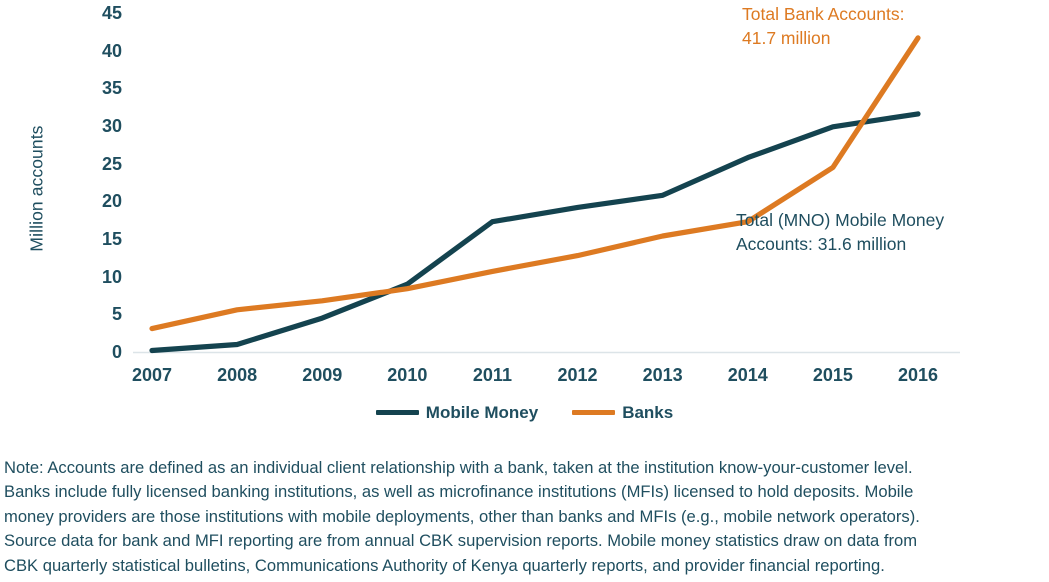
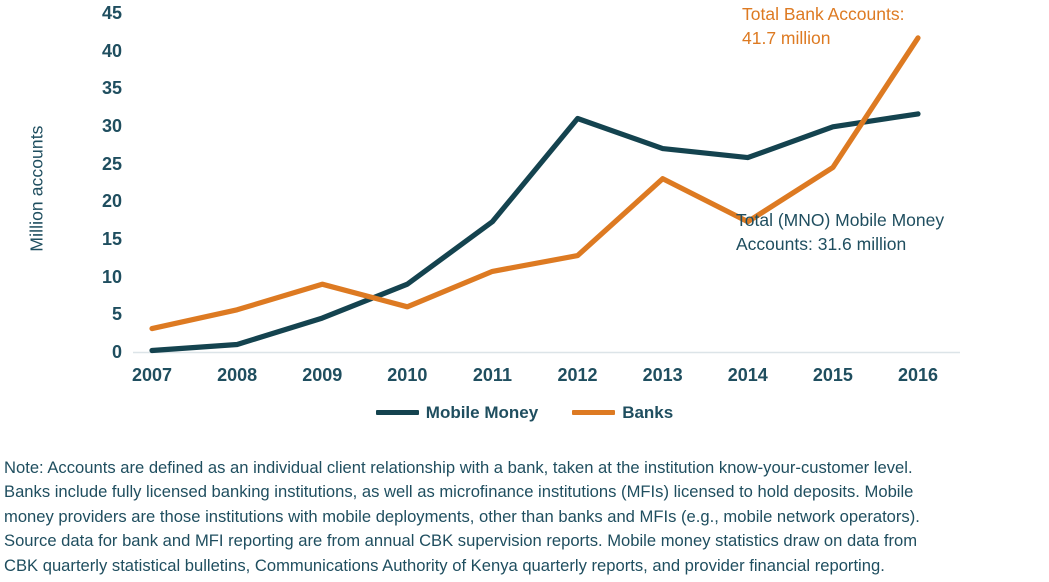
Banks/2009: 7 -> 9
Banks/2010: 8 -> 6
Mobile Money/2012: 19 -> 31
Mobile Money/2013: 21 -> 27
Banks/2013: 15 -> 23
